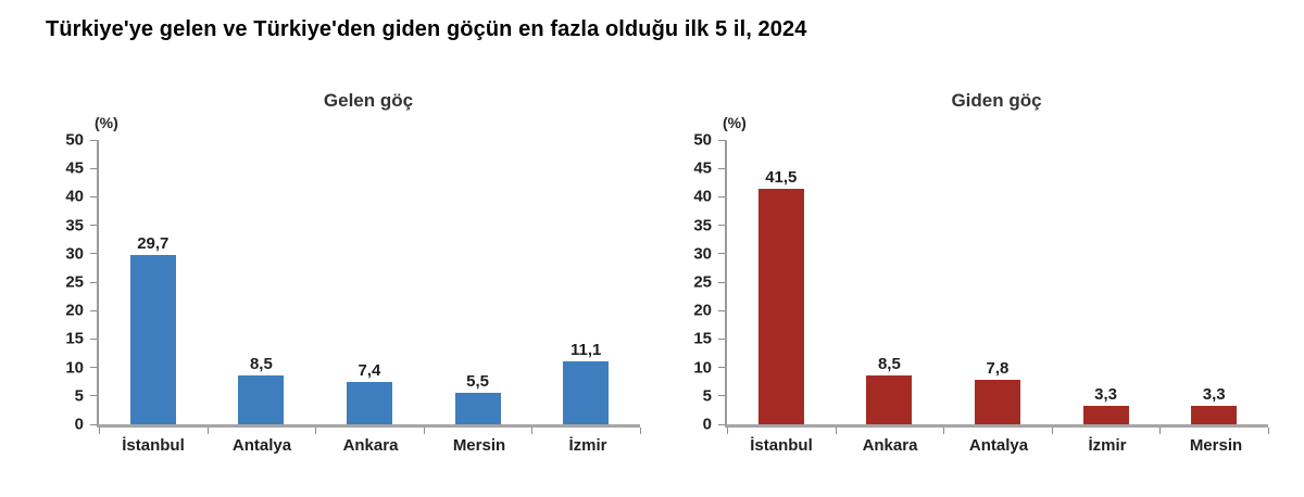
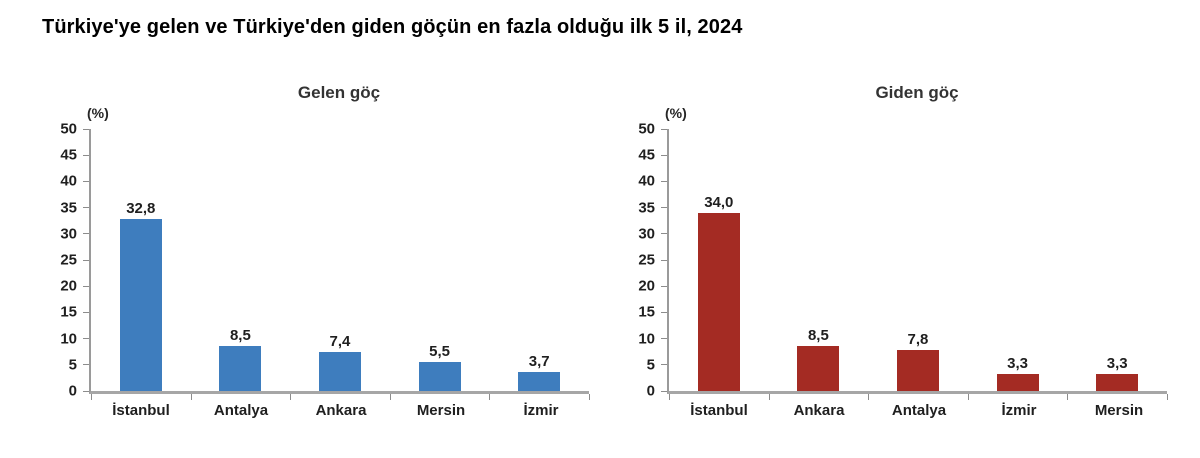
Gelen göç/İstanbul: 29,7 -> 32,8
Gelen göç/İzmir: 11,1 -> 3,7
Giden göç/İstanbul: 41,5 -> 34,0
